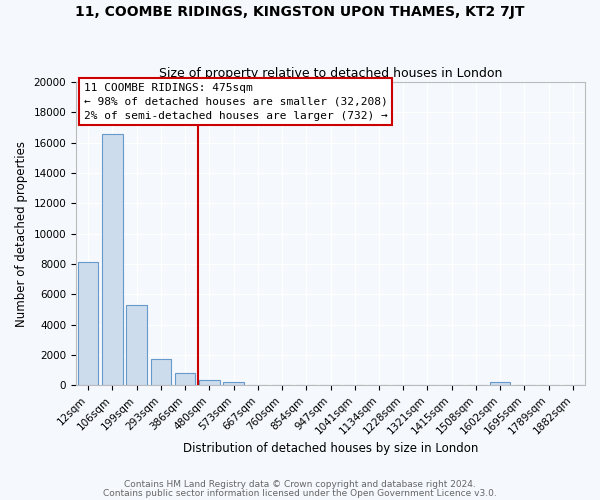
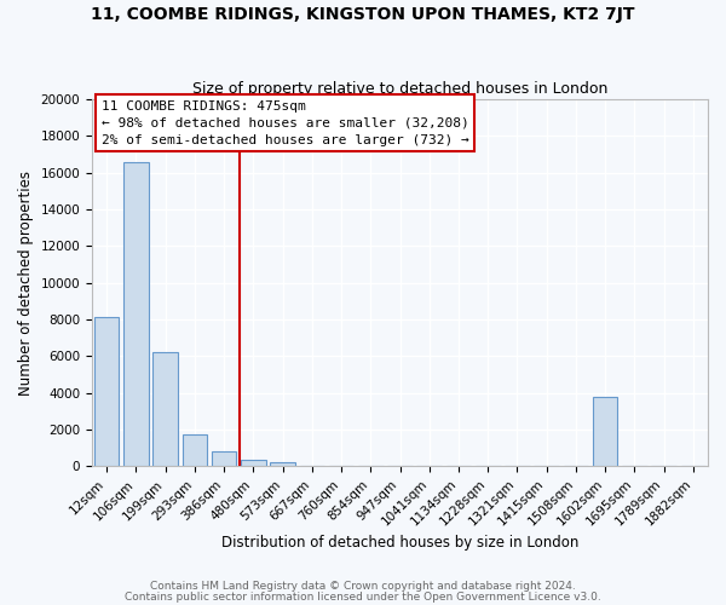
199sqm: 5300 -> 6200
1602sqm: 200 -> 3800
